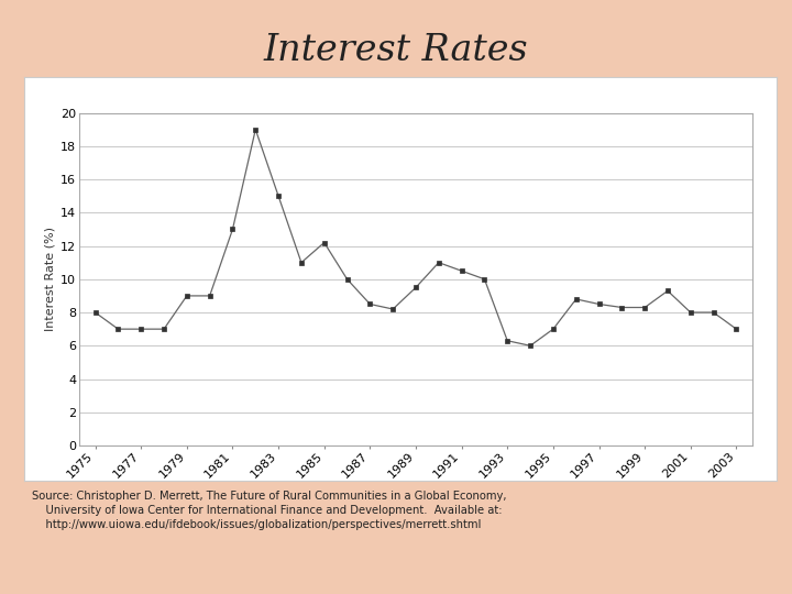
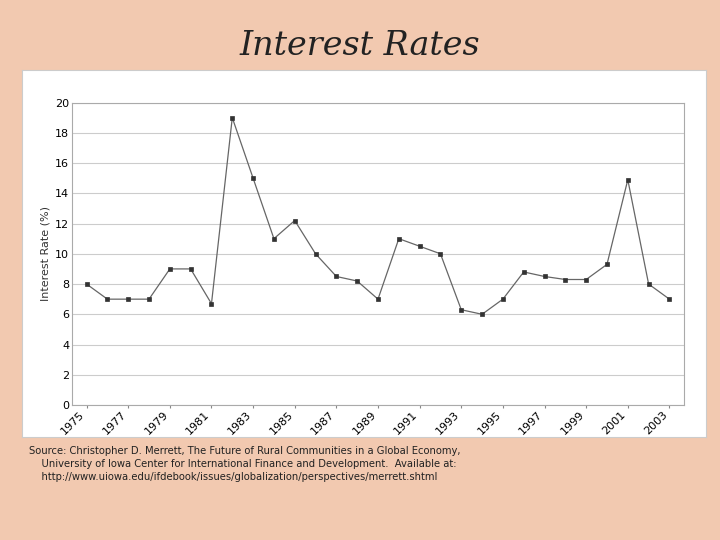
1981: 13.0 -> 6.7
1989: 9.5 -> 7.0
2001: 8.0 -> 14.9
